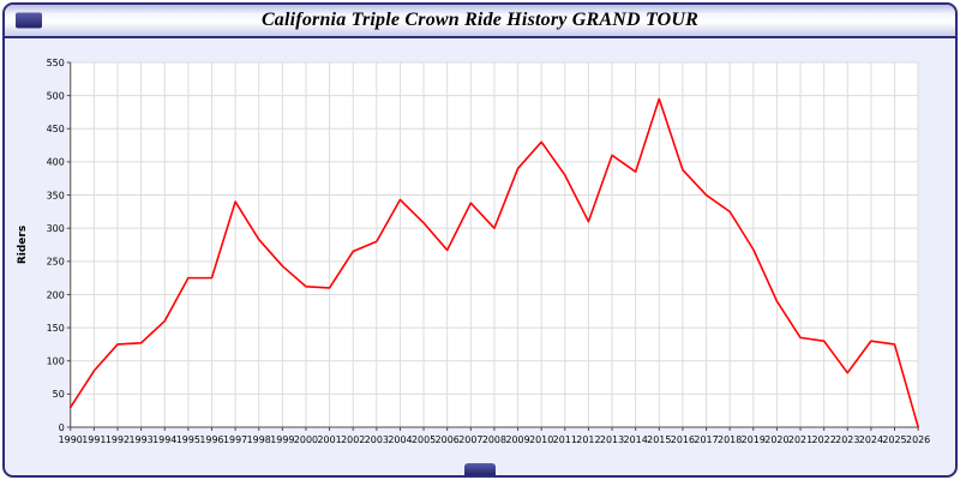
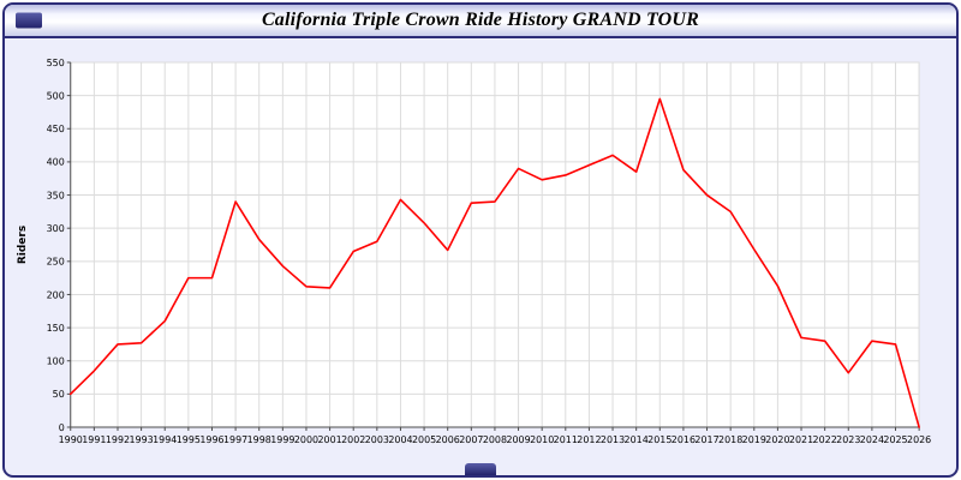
1990: 30 -> 50
2008: 300 -> 340
2010: 430 -> 370
2012: 310 -> 400
2020: 190 -> 210
